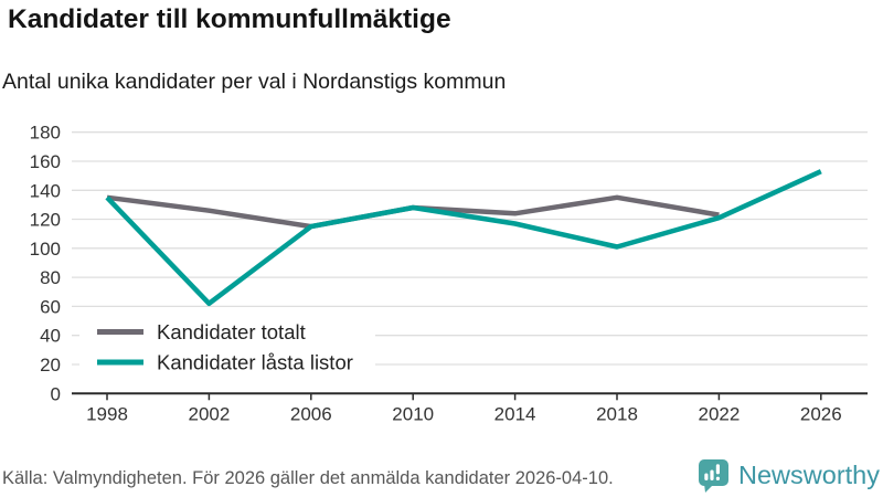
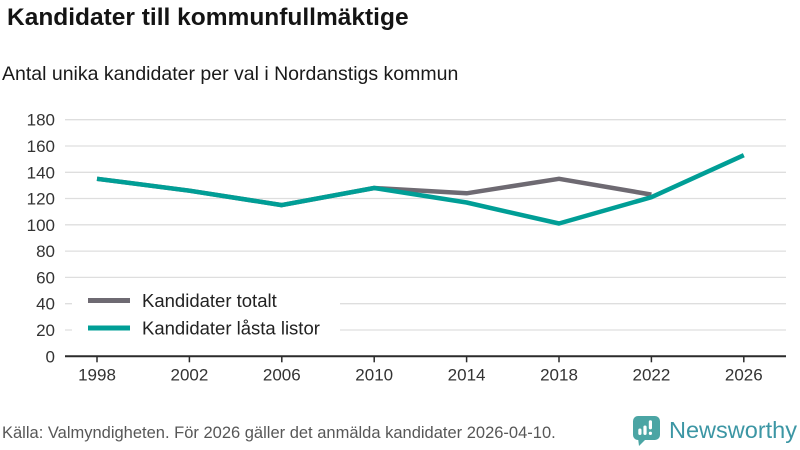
Kandidater låsta listor/2002: 62 -> 126
